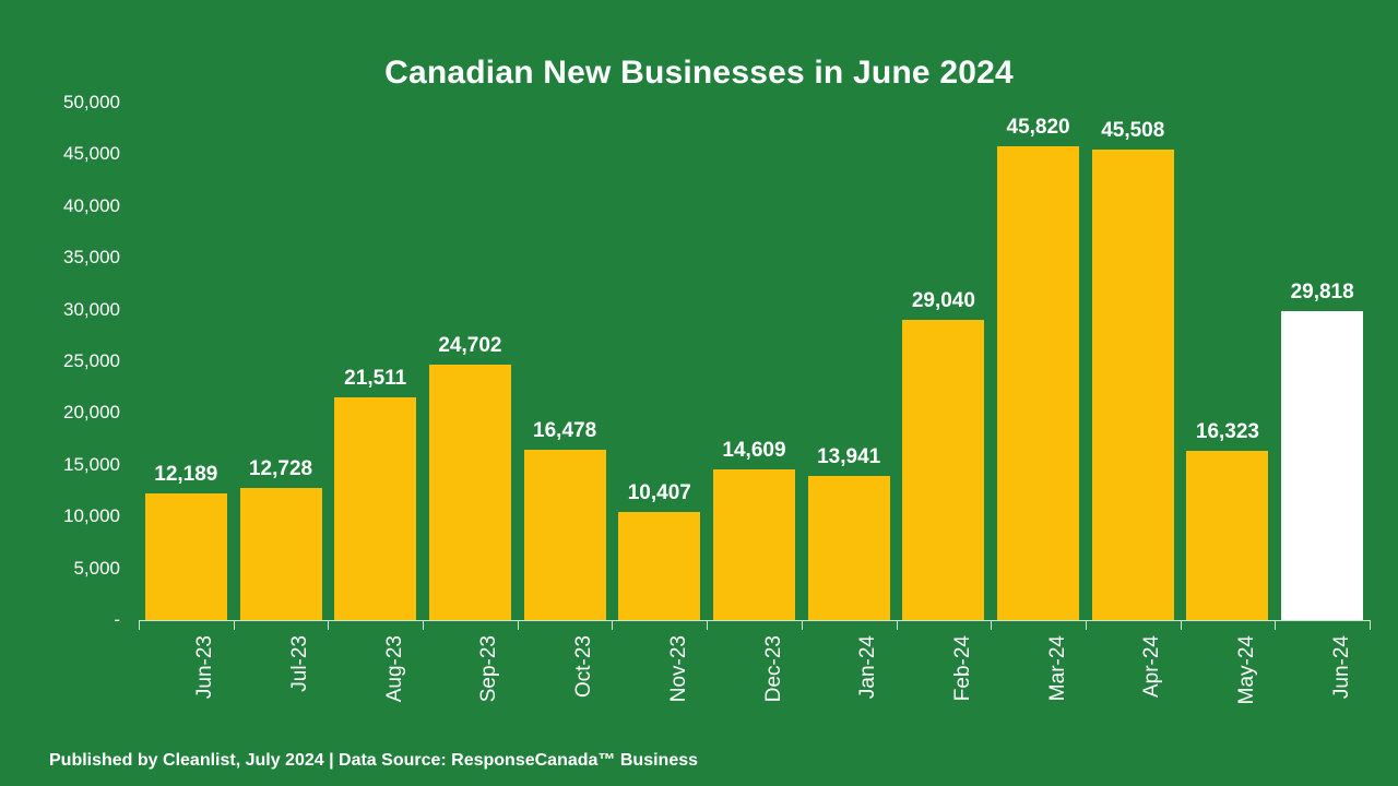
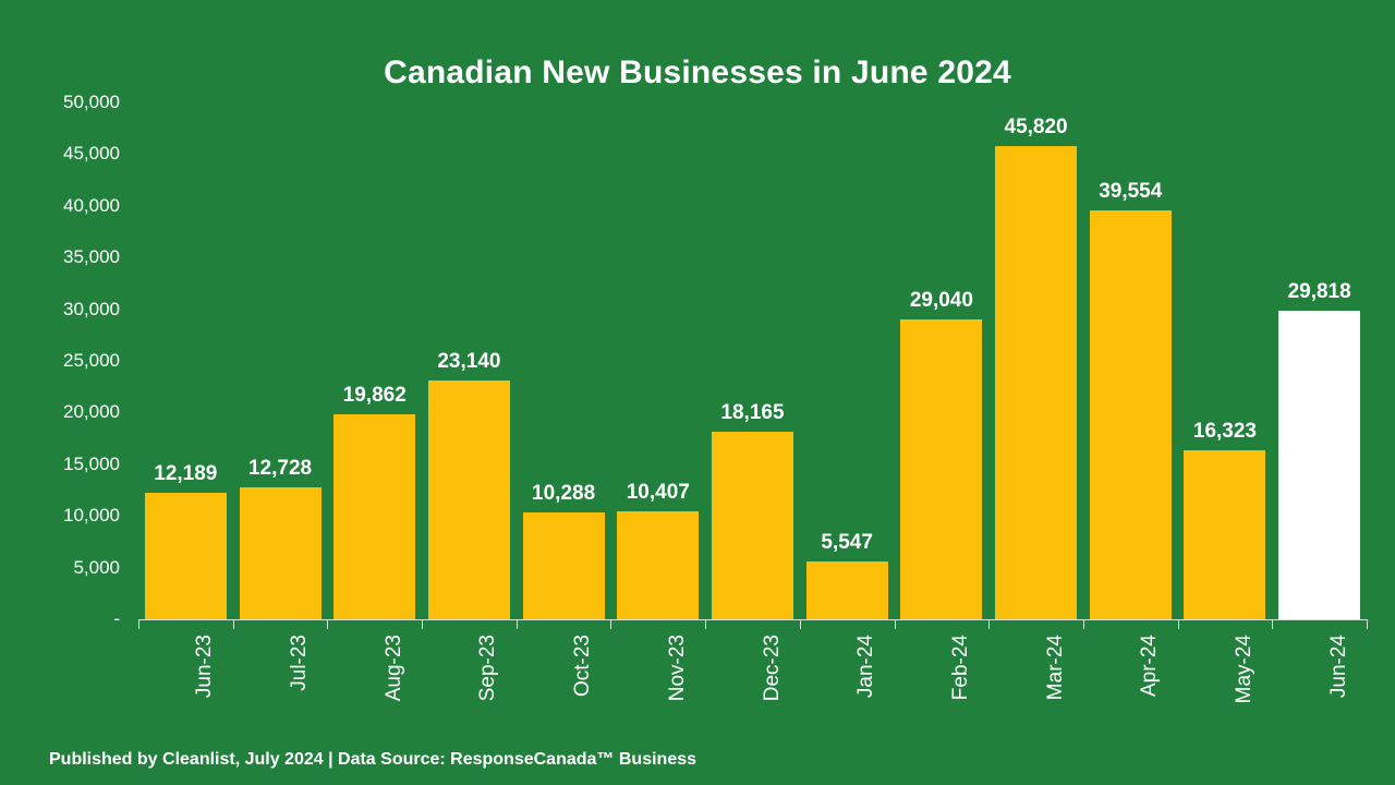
Aug-23: 21,511 -> 19,862
Sep-23: 24,702 -> 23,140
Oct-23: 16,478 -> 10,288
Dec-23: 14,609 -> 18,165
Jan-24: 13,941 -> 5,547
Apr-24: 45,508 -> 39,554
